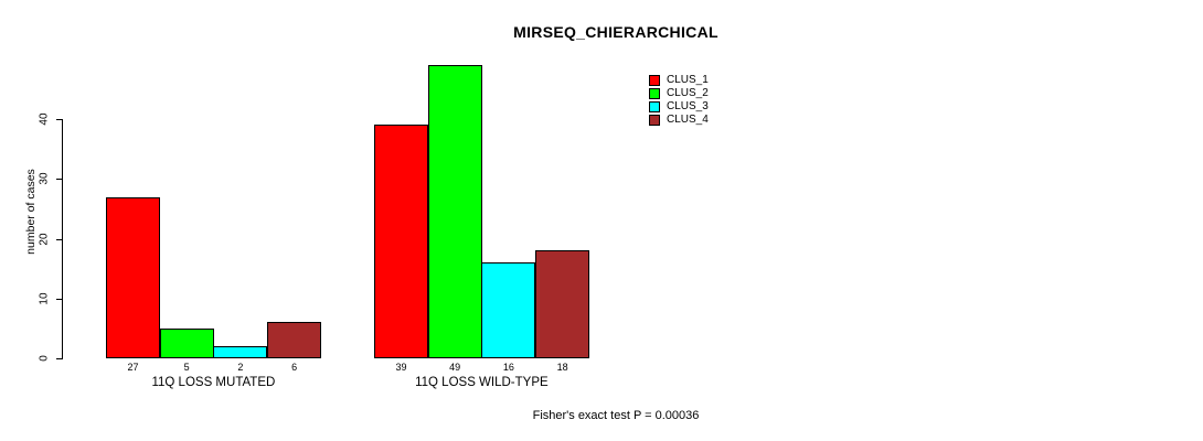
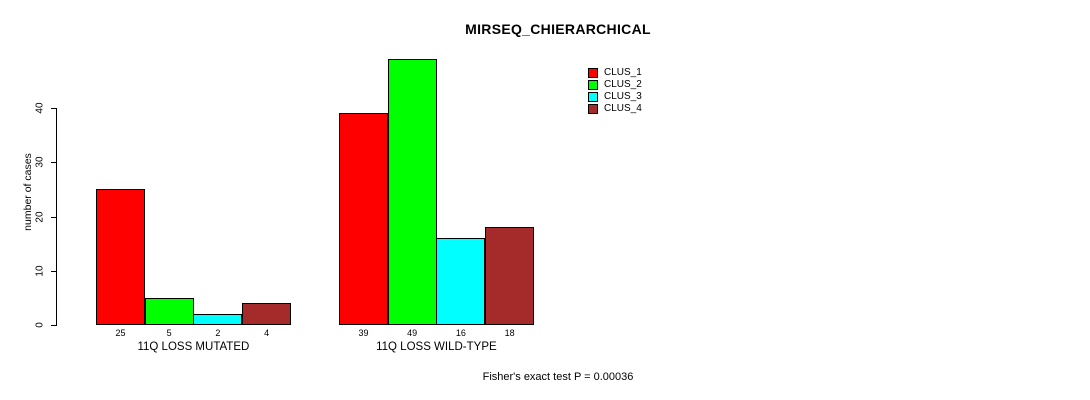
CLUS_1/11Q LOSS MUTATED: 27 -> 25
CLUS_4/11Q LOSS MUTATED: 6 -> 4
